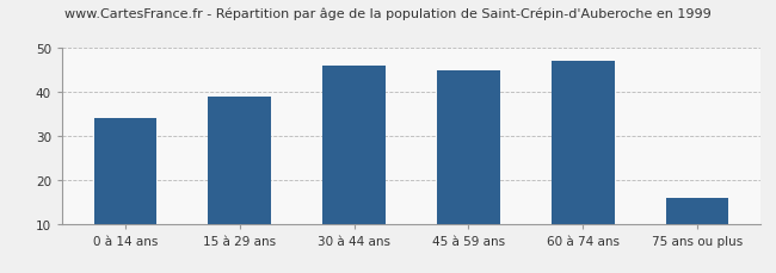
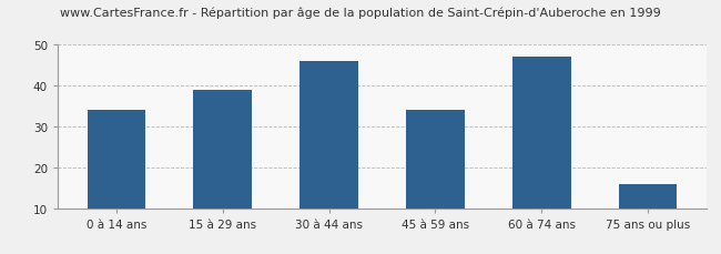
45 à 59 ans: 45 -> 34
